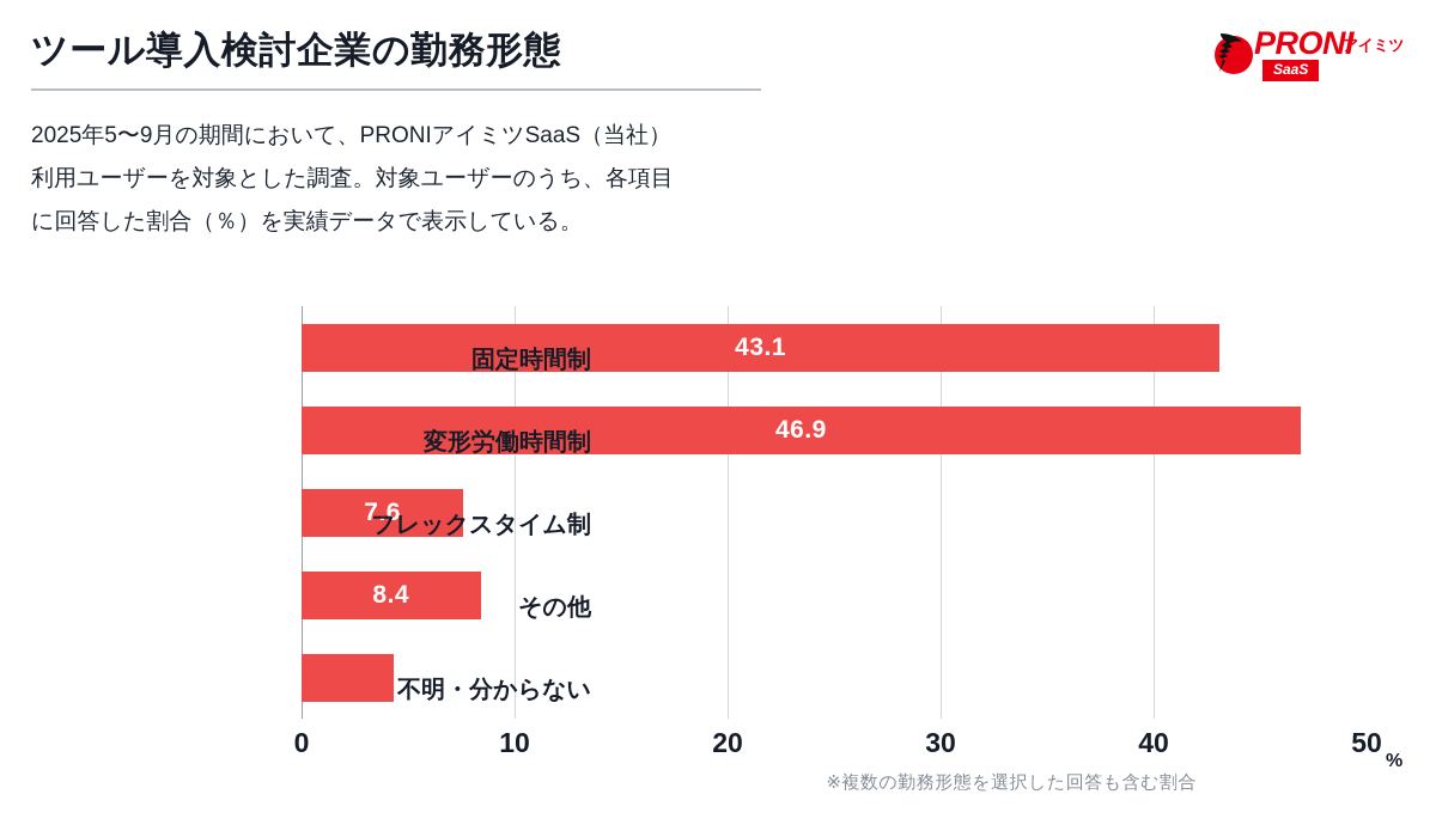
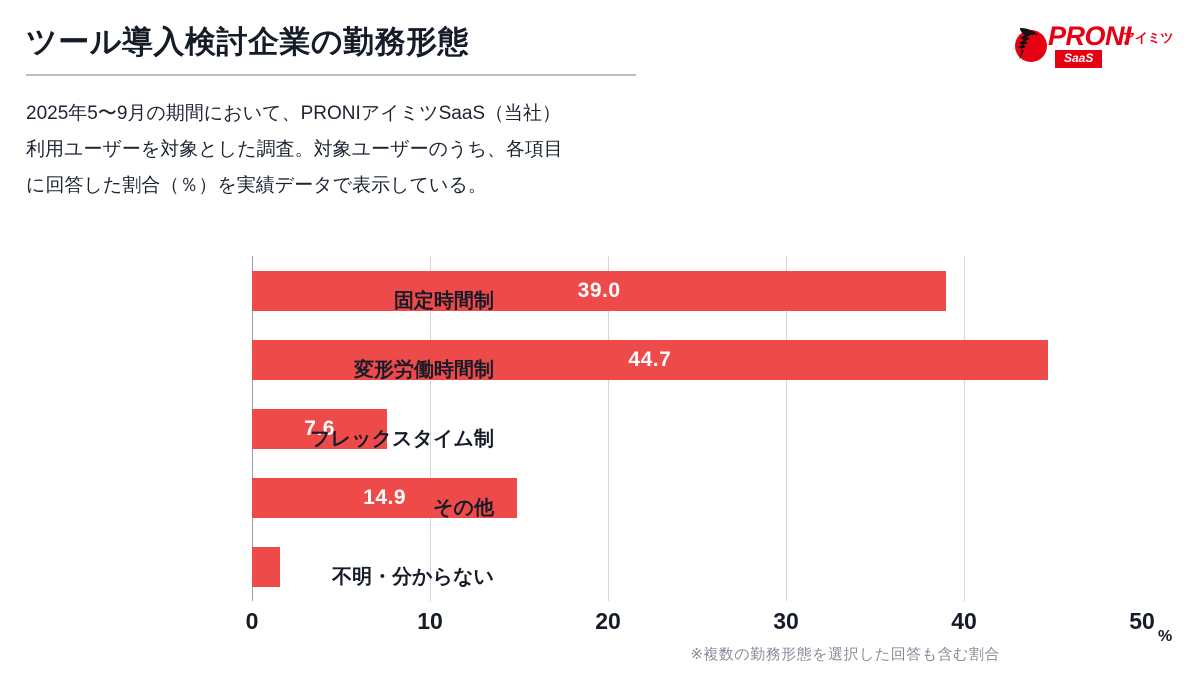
固定時間制: 43.1 -> 39.0
変形労働時間制: 46.9 -> 44.7
その他: 8.4 -> 14.9
不明・分からない: 4.3 -> 1.6
